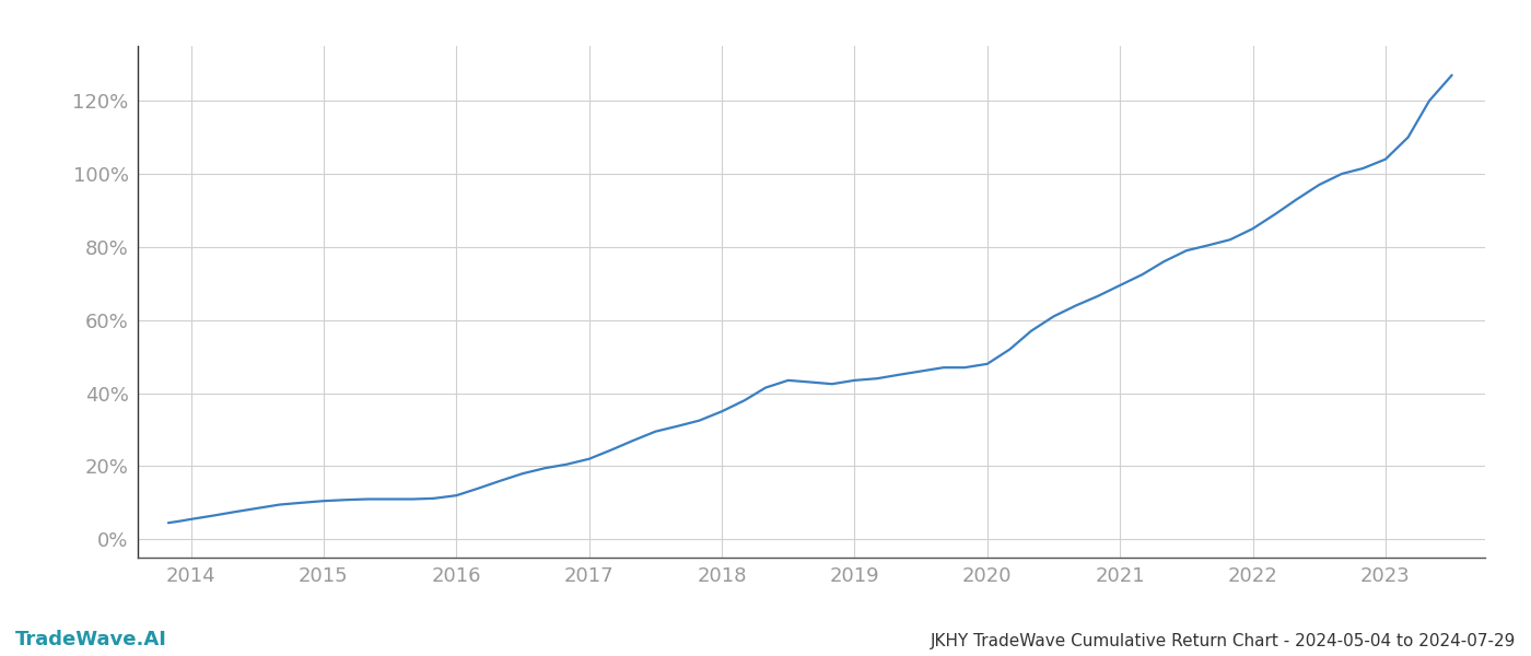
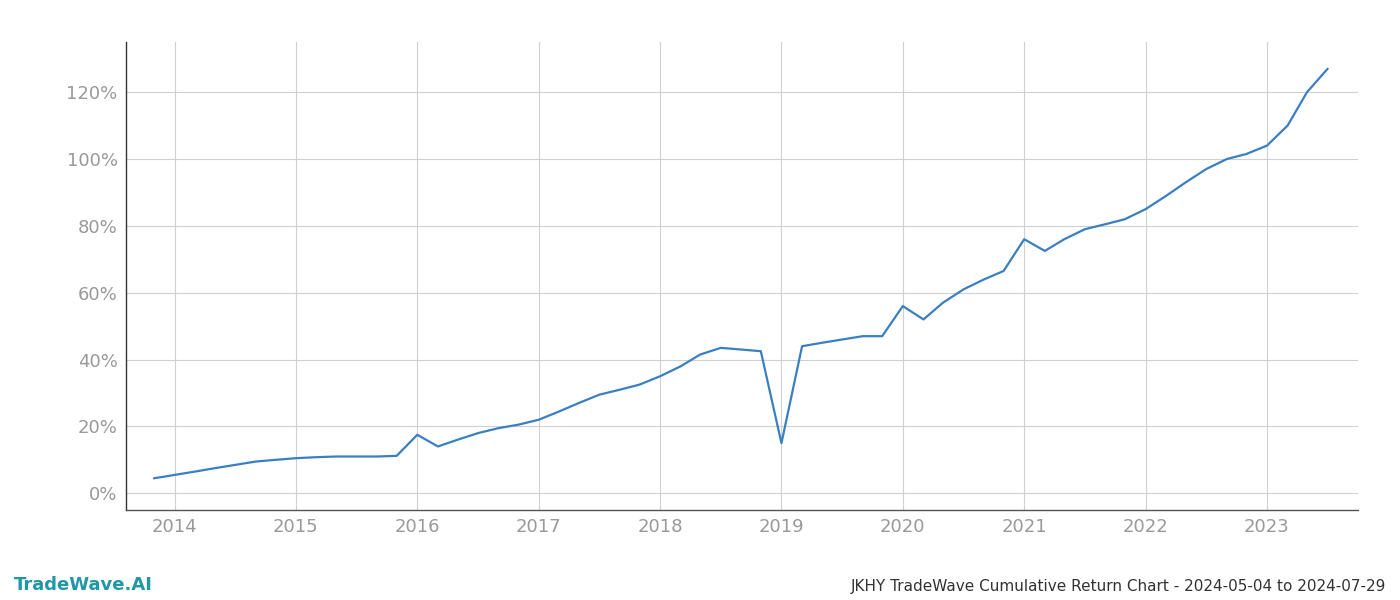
2016: 12.0% -> 17.5%
2019: 43.5% -> 15.0%
2020: 48.0% -> 56.0%
2021: 69.5% -> 76.0%
